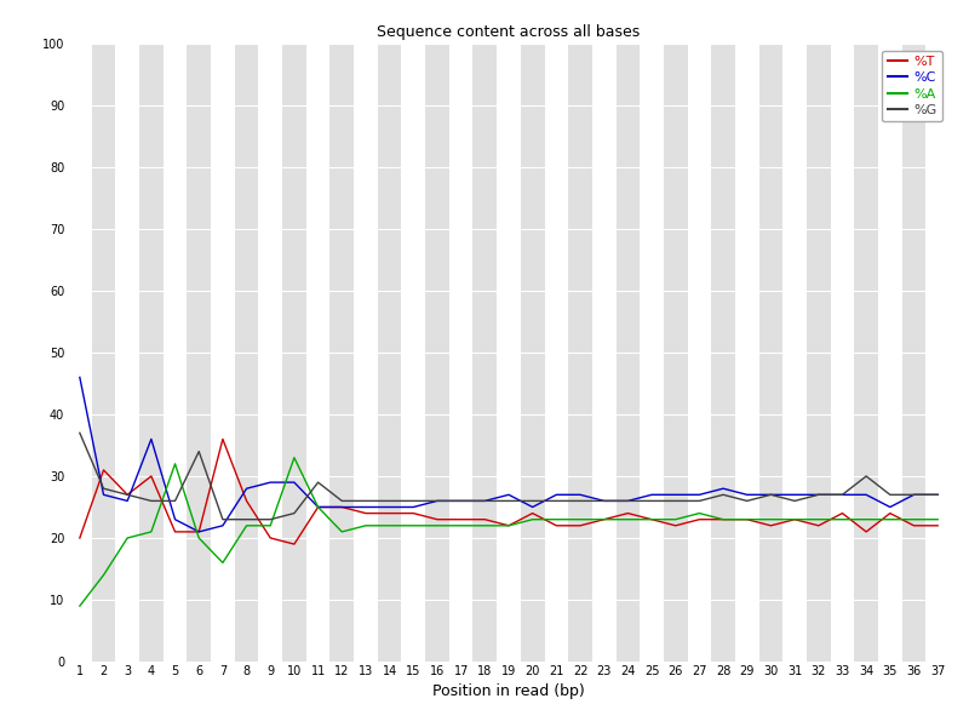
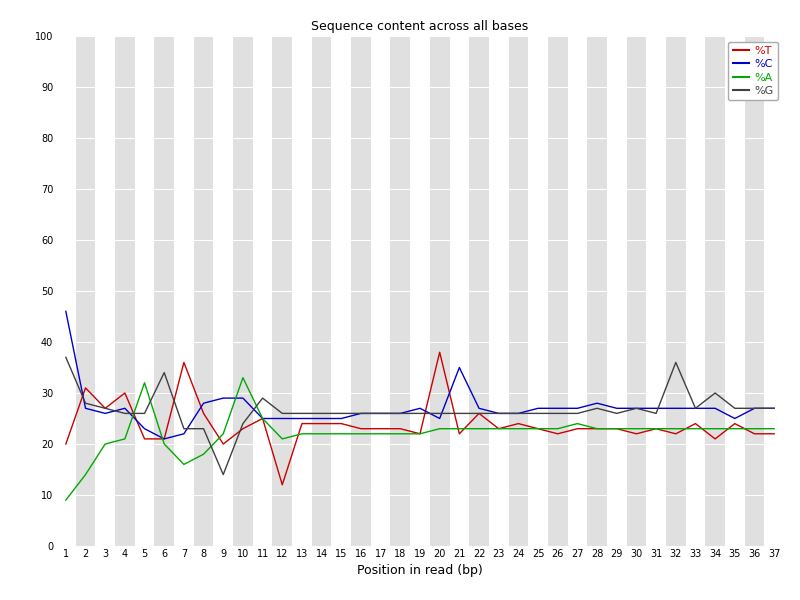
%C/4: 36 -> 27
%A/8: 22 -> 18
%G/9: 23 -> 14
%T/10: 19 -> 23
%T/12: 25 -> 12
%T/20: 24 -> 38
%C/21: 27 -> 35
%T/22: 22 -> 26
%G/32: 27 -> 36
